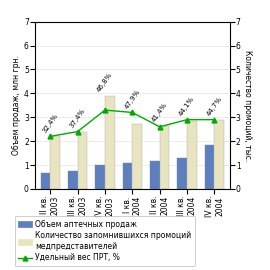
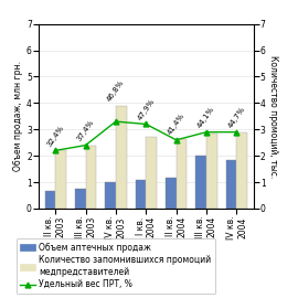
Объем аптечных продаж/III кв. 2004: 1.30 -> 2.00
